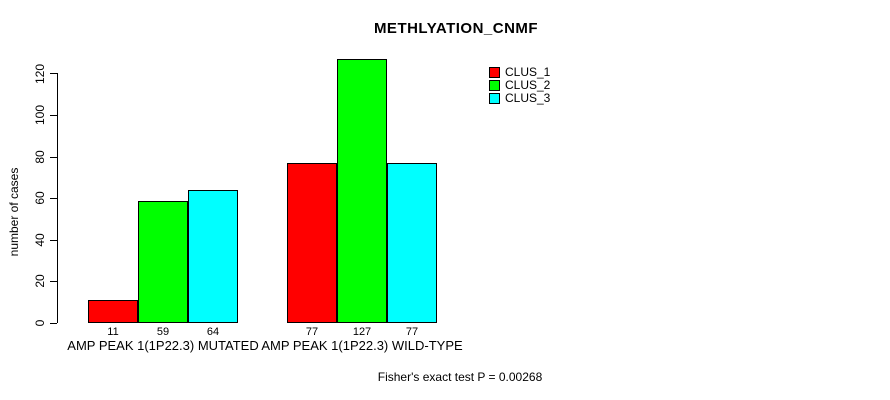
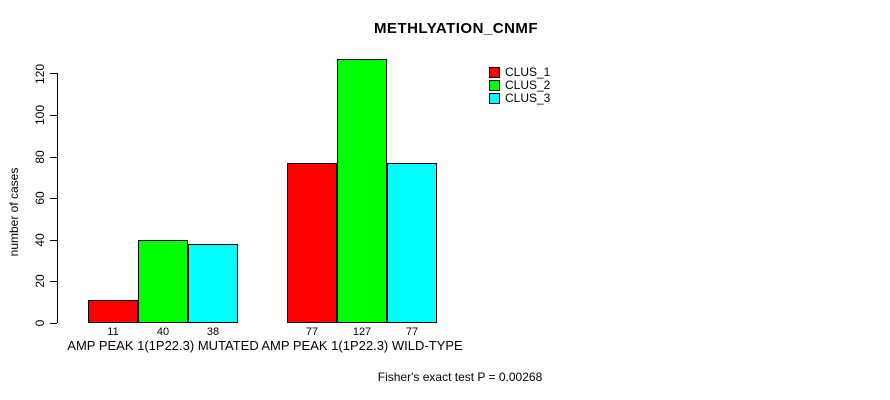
CLUS_2/AMP PEAK 1(1P22.3) MUTATED: 59 -> 40
CLUS_3/AMP PEAK 1(1P22.3) MUTATED: 64 -> 38
